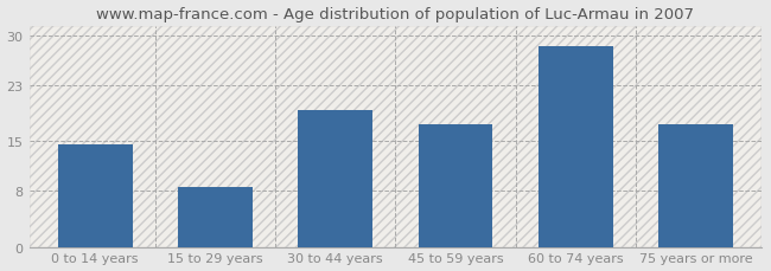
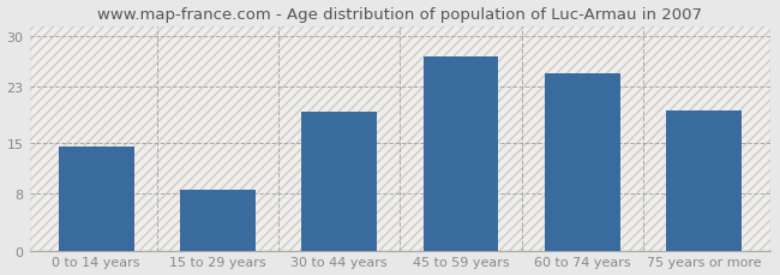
45 to 59 years: 17.5 -> 27.2
60 to 74 years: 28.5 -> 24.8
75 years or more: 17.5 -> 19.6
